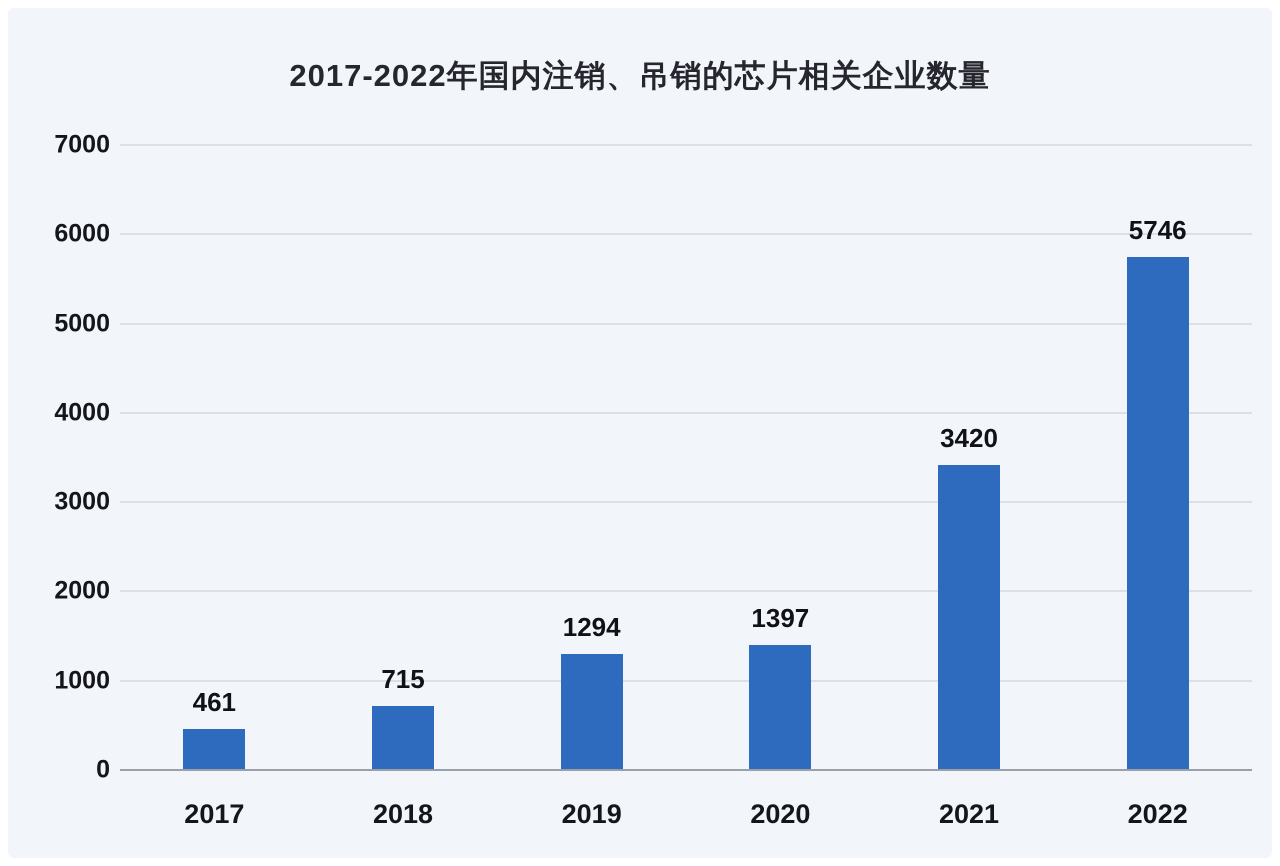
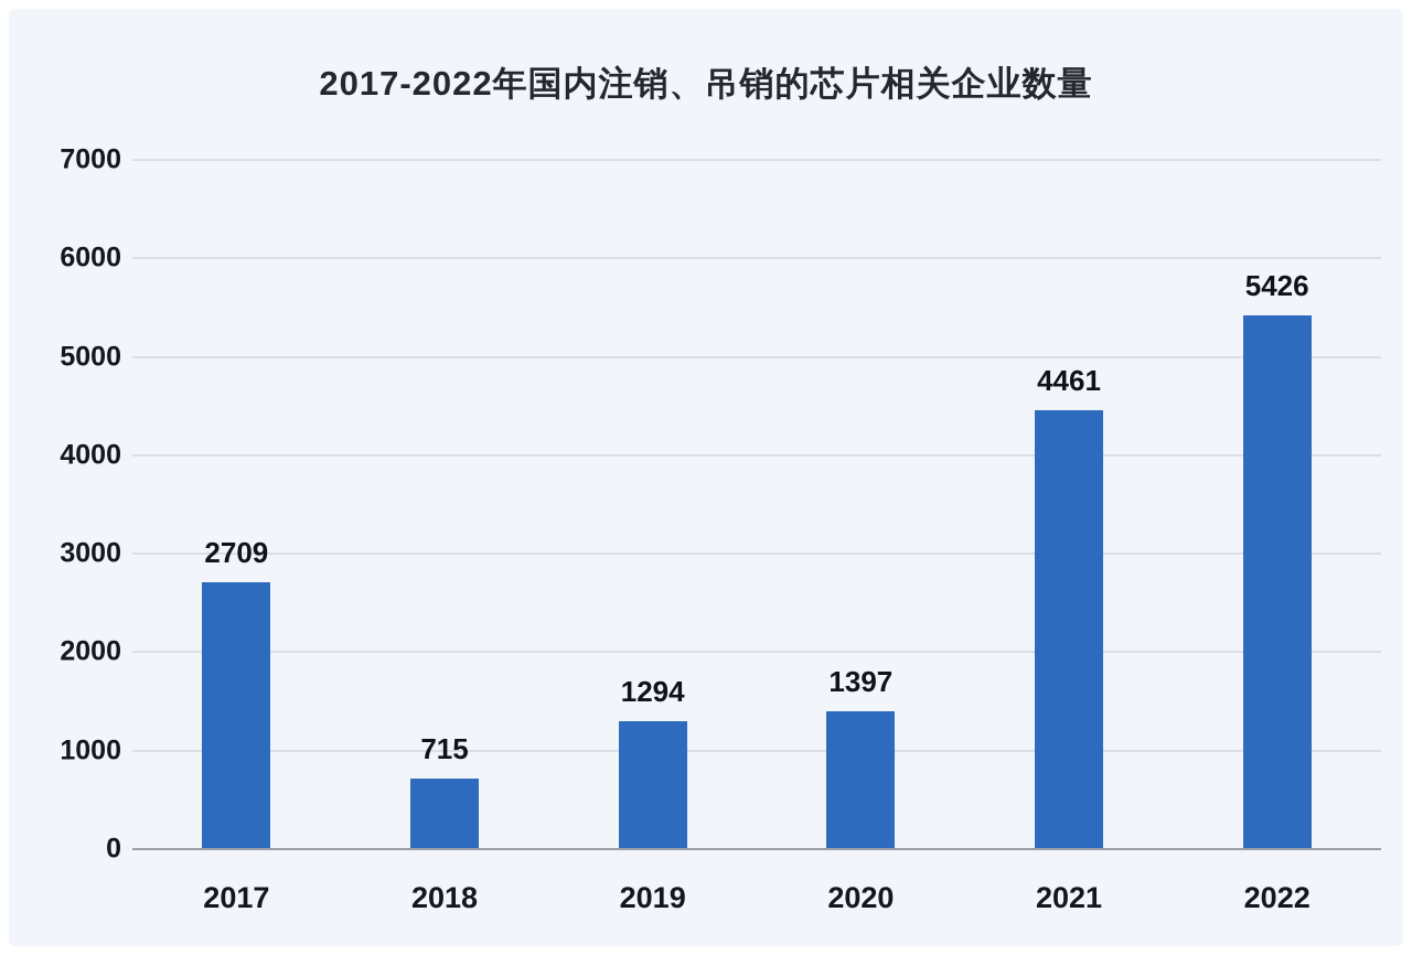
2017: 461 -> 2709
2021: 3420 -> 4461
2022: 5746 -> 5426
